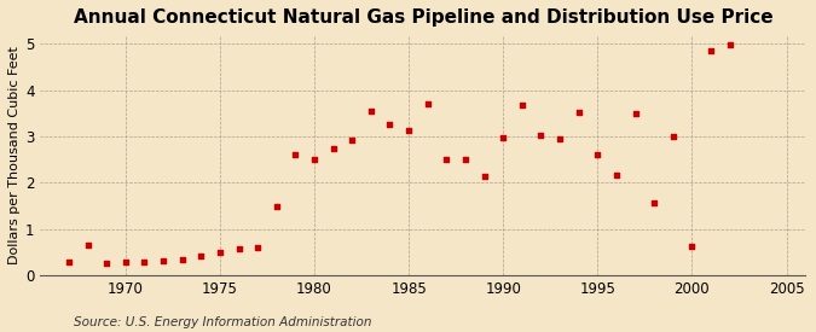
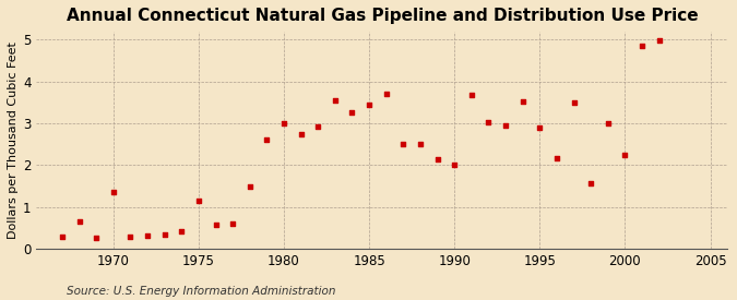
1970: 0.28 -> 1.35
1975: 0.50 -> 1.15
1980: 2.52 -> 3.00
1985: 3.13 -> 3.45
1990: 2.97 -> 2.00
1995: 2.60 -> 2.90
2000: 0.62 -> 2.25
